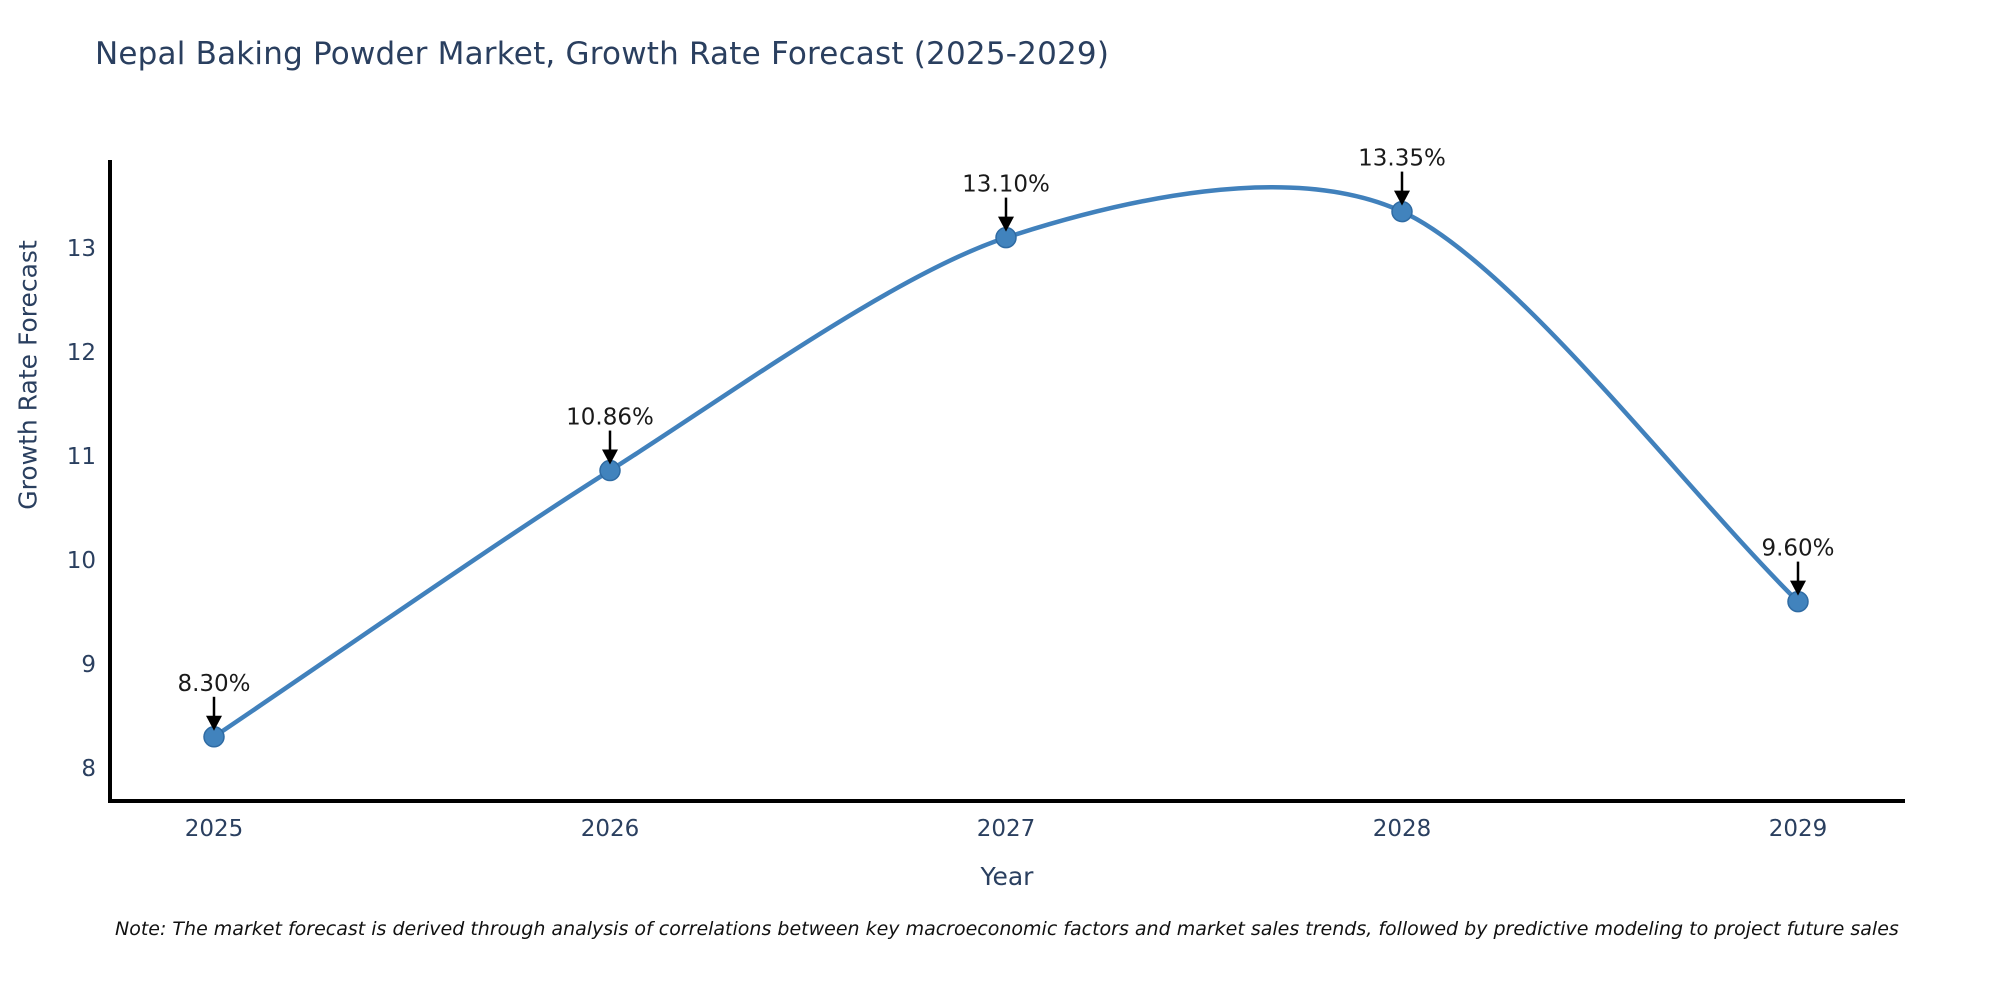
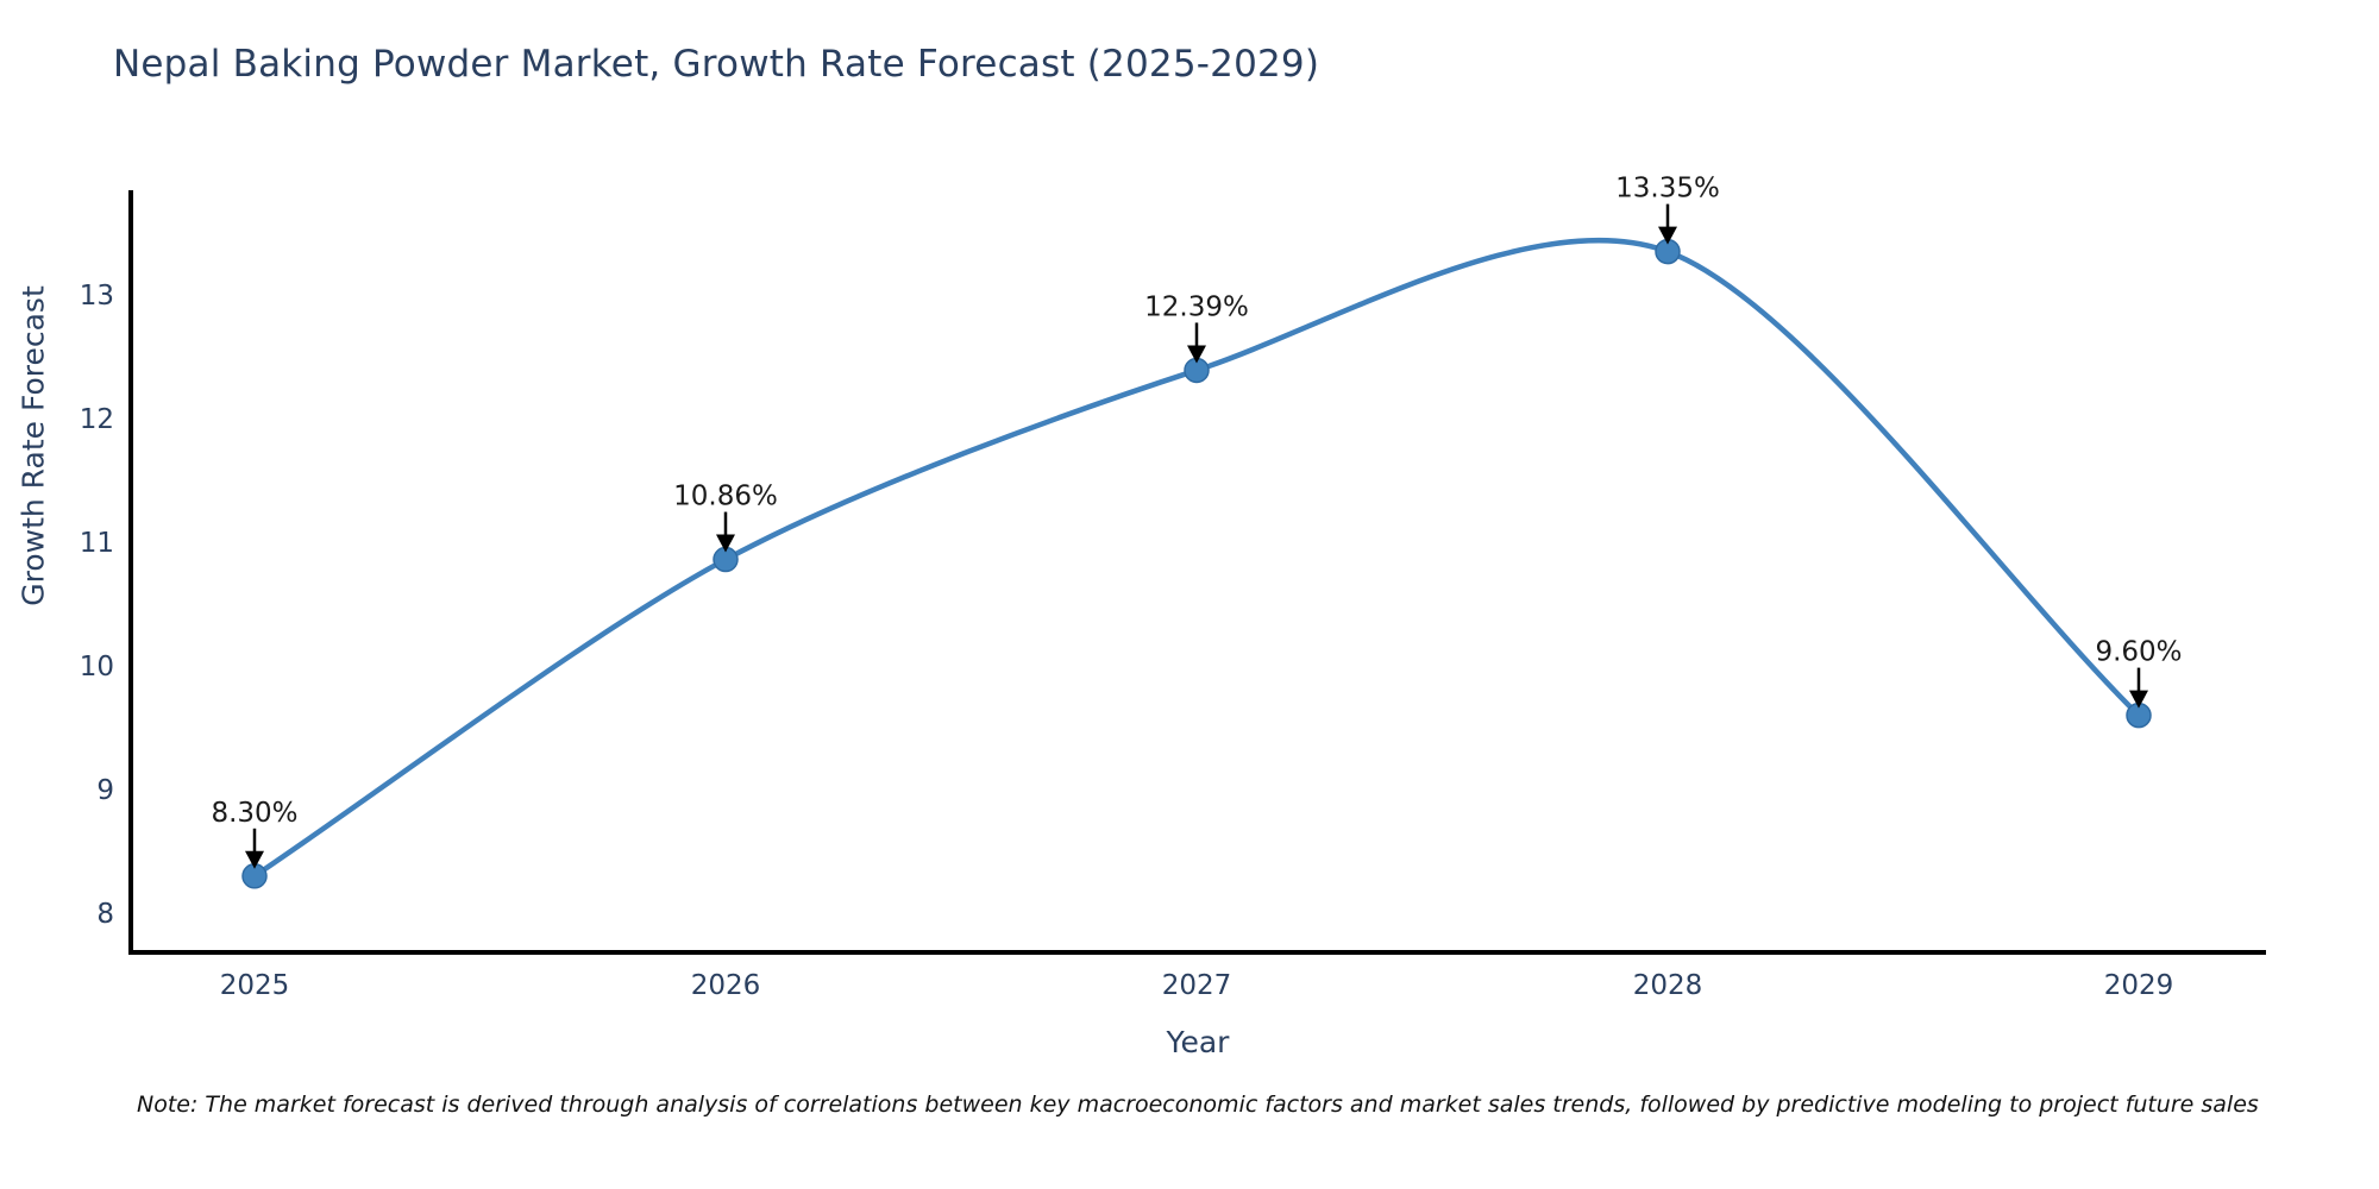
2027: 13.10% -> 12.39%
